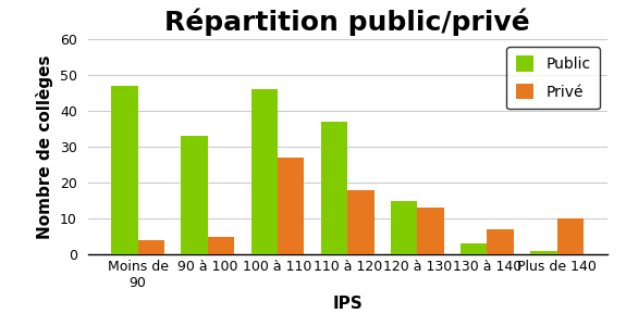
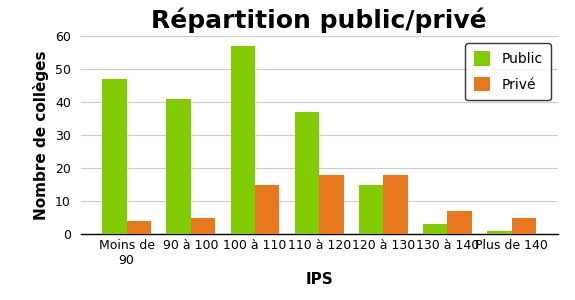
Public/90 à 100: 33 -> 41
Public/100 à 110: 46 -> 57
Privé/100 à 110: 27 -> 15
Privé/120 à 130: 13 -> 18
Privé/Plus de 140: 10 -> 5
